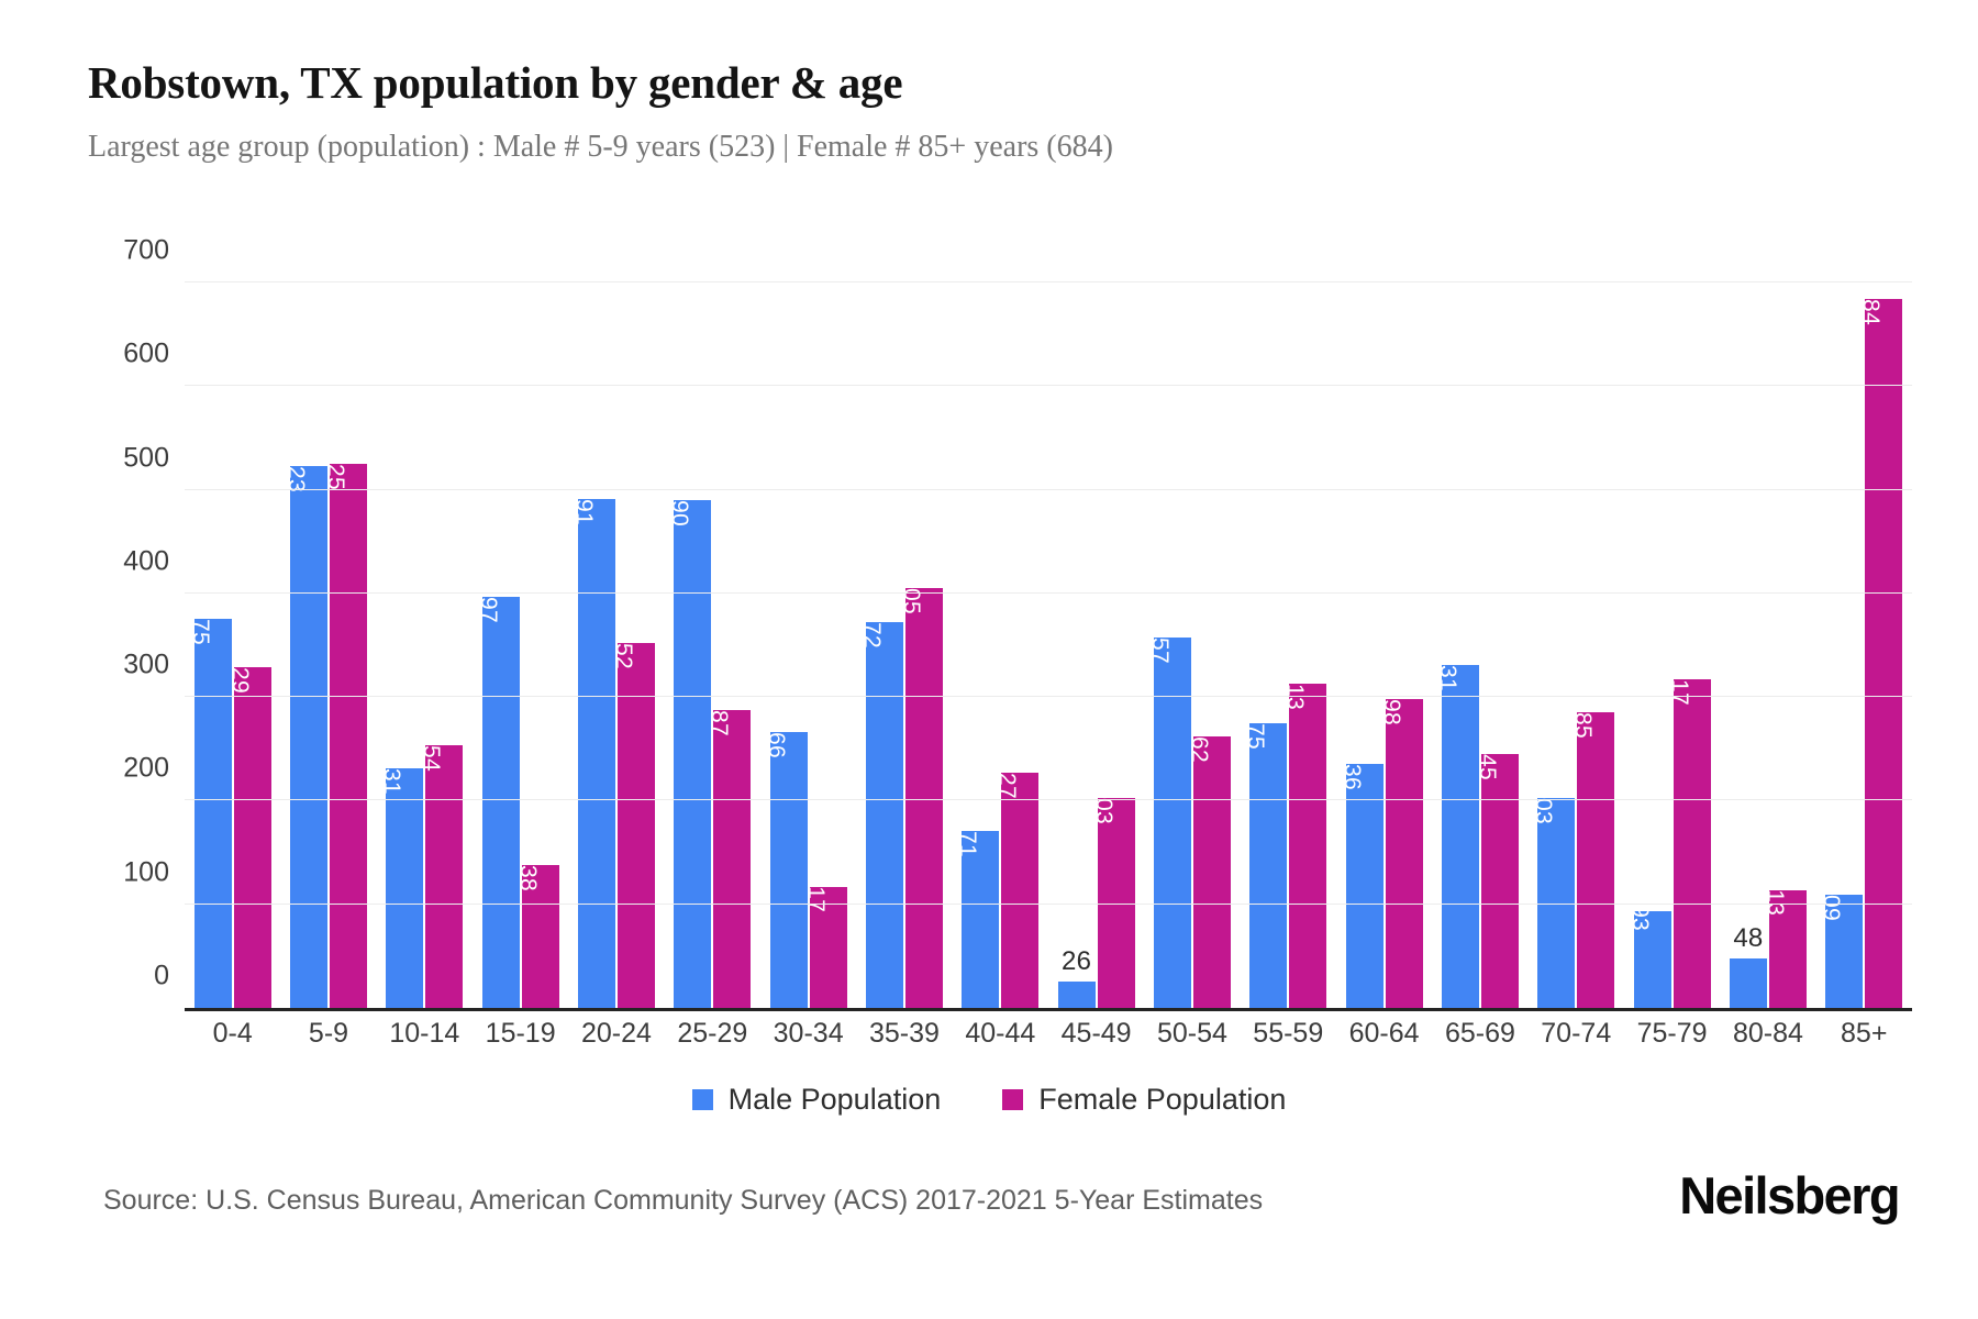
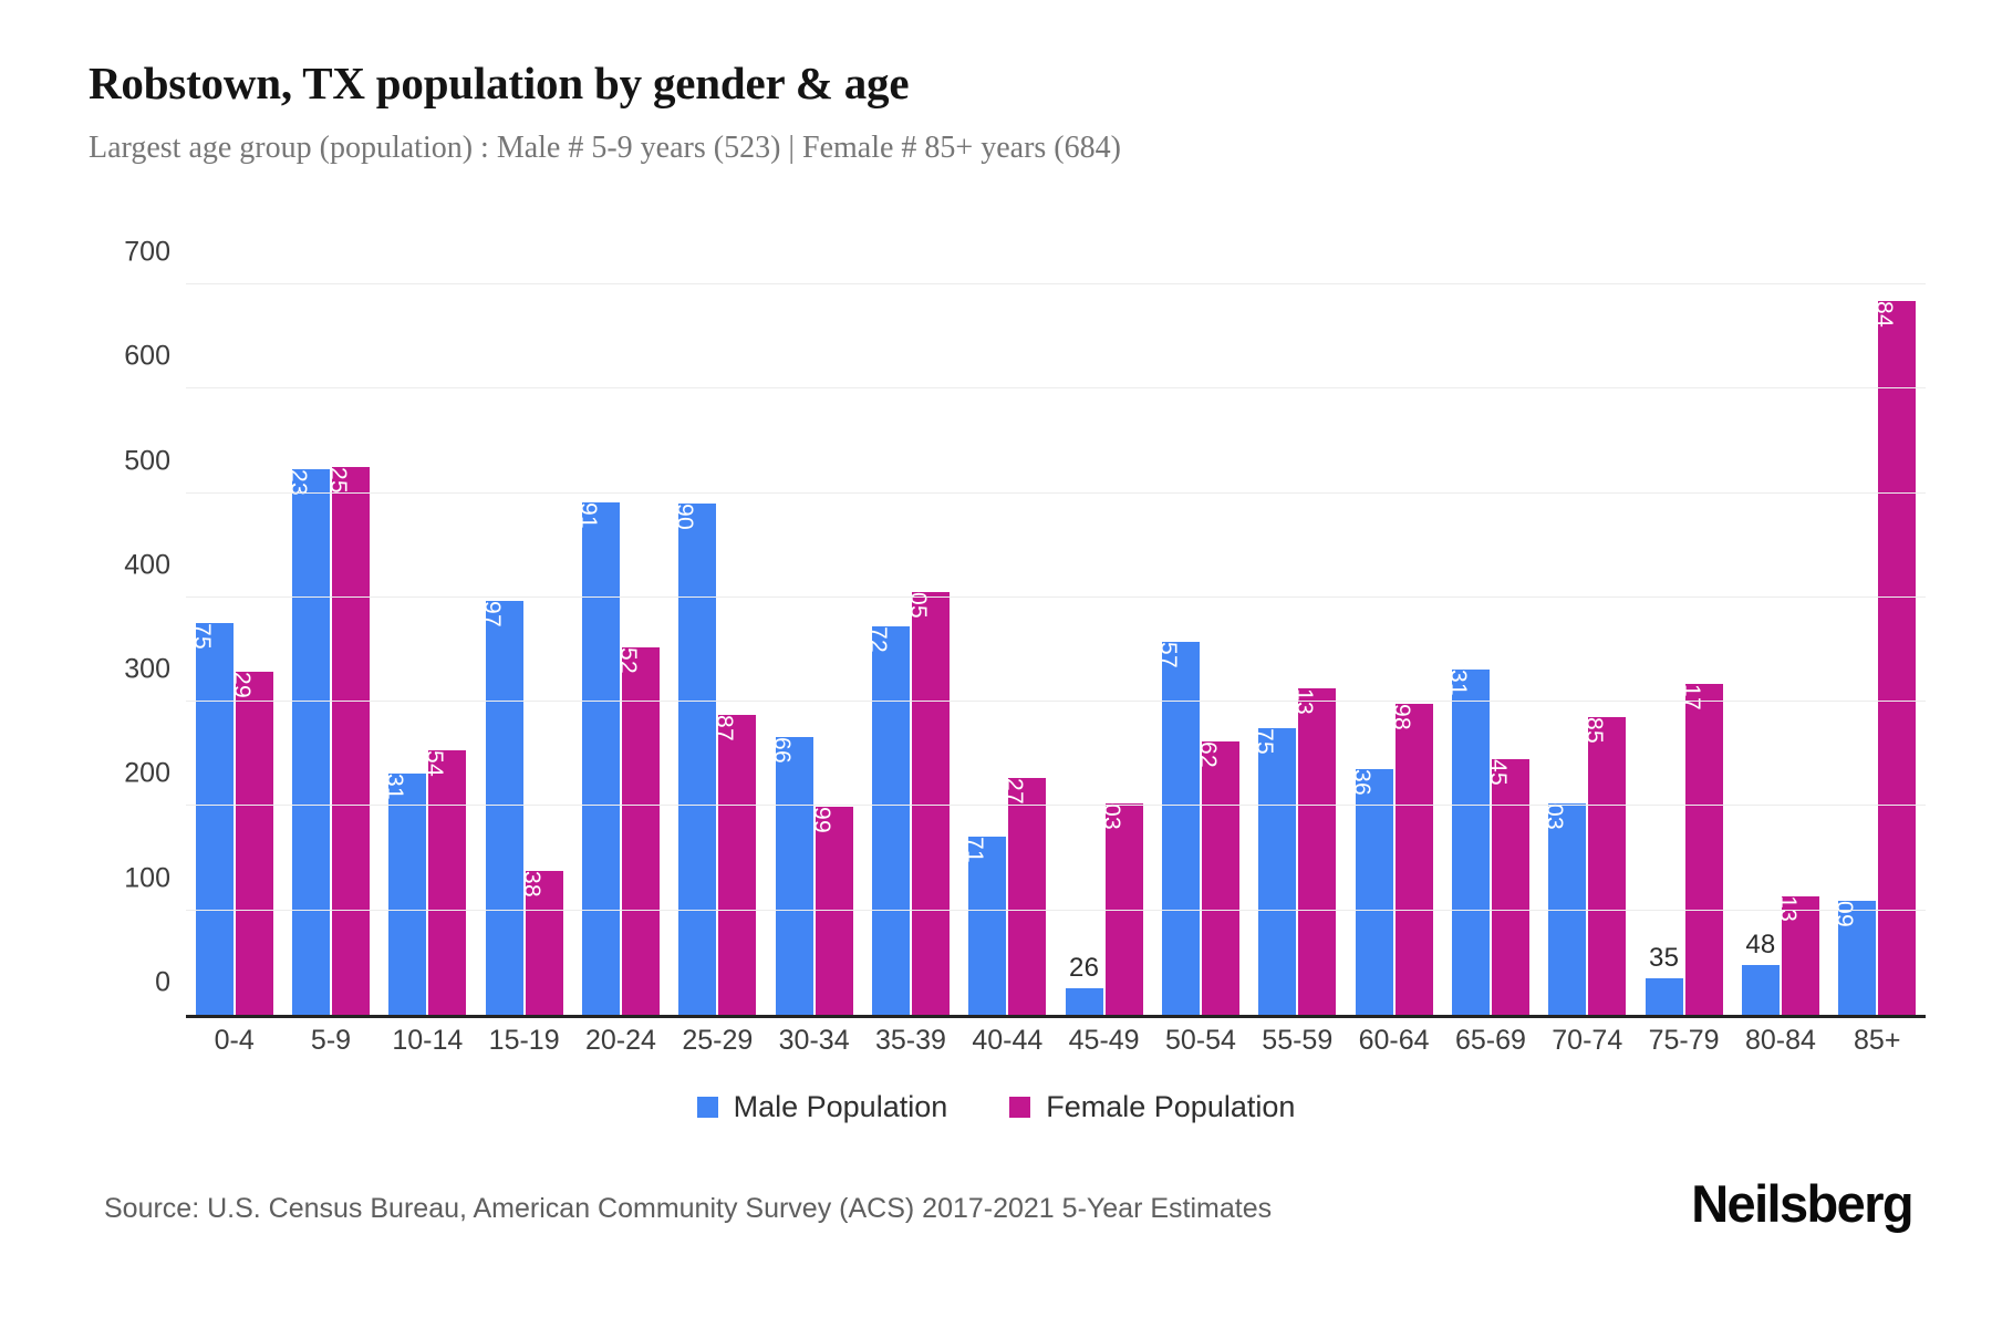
Female Population/30-34: 117 -> 199
Male Population/75-79: 93 -> 35
